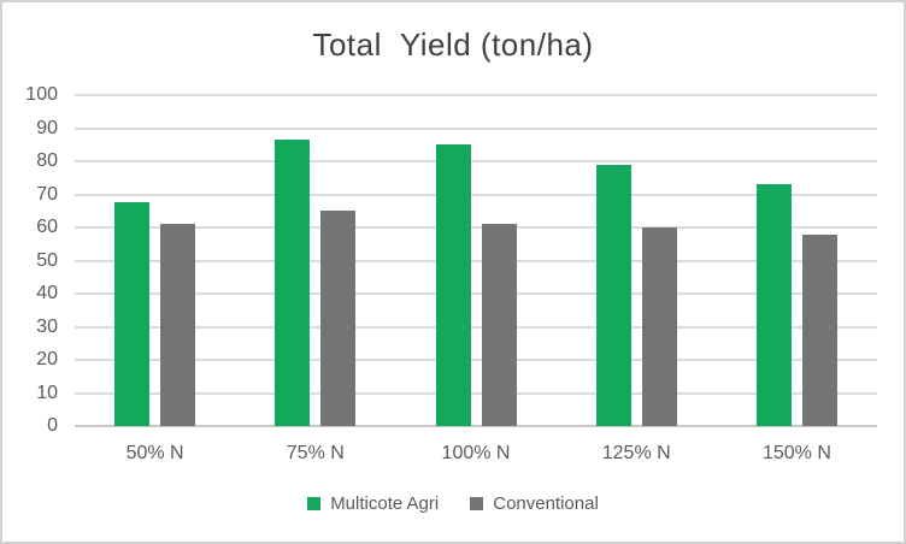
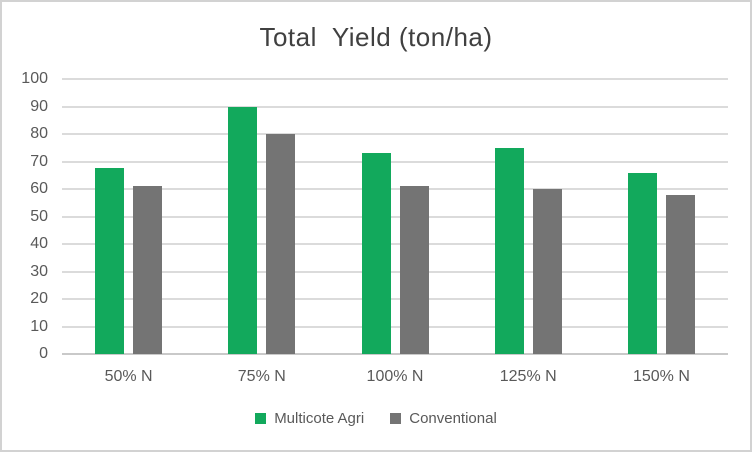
Multicote Agri/75% N: 86 -> 90
Conventional/75% N: 65 -> 80
Multicote Agri/100% N: 85 -> 73
Multicote Agri/125% N: 79 -> 75
Multicote Agri/150% N: 73 -> 66
